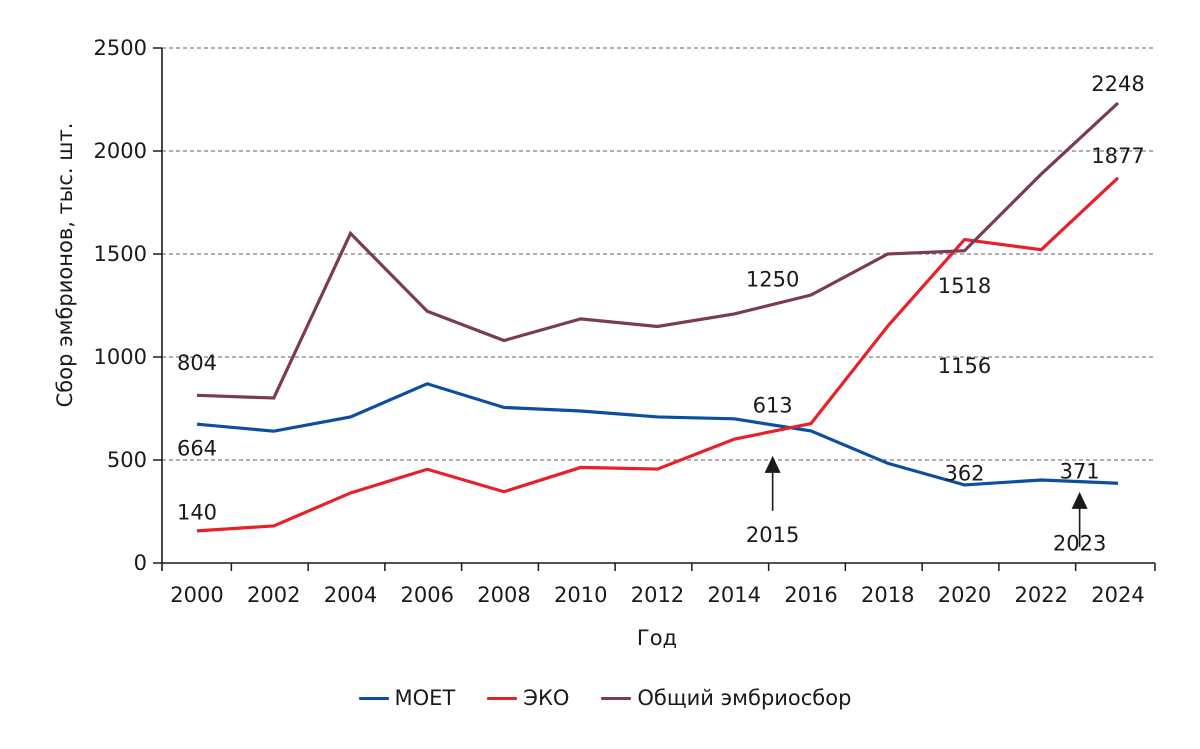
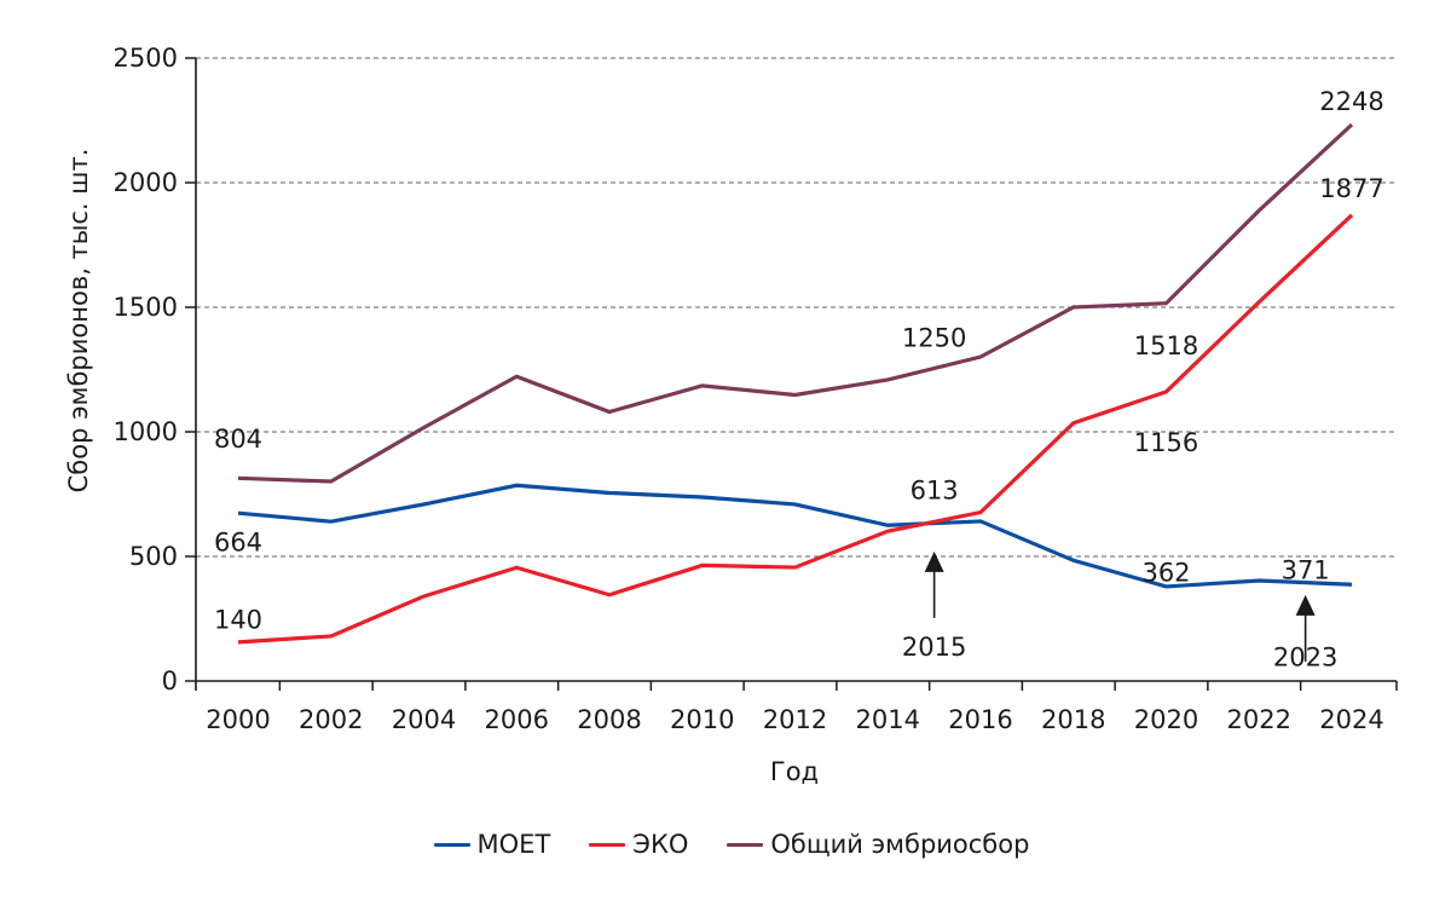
Общий эмбриосбор/2004: 1600 -> 1020
МОЕТ/2006: 870 -> 780
МОЕТ/2014: 700 -> 620
ЭКО/2018: 1150 -> 1040
ЭКО/2020: 1570 -> 1160
